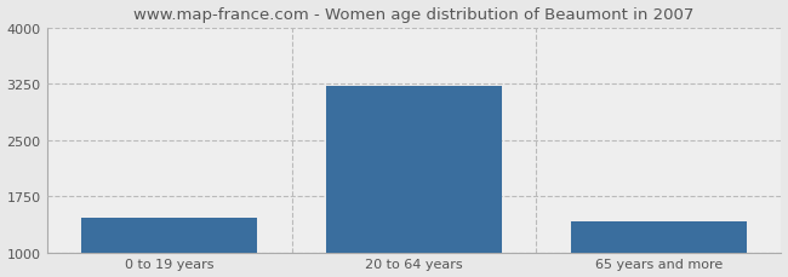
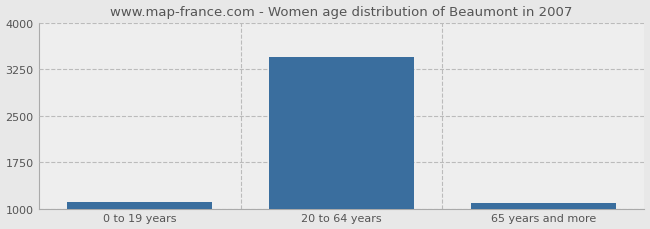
0 to 19 years: 1460 -> 1100
20 to 64 years: 3220 -> 3450
65 years and more: 1420 -> 1090
